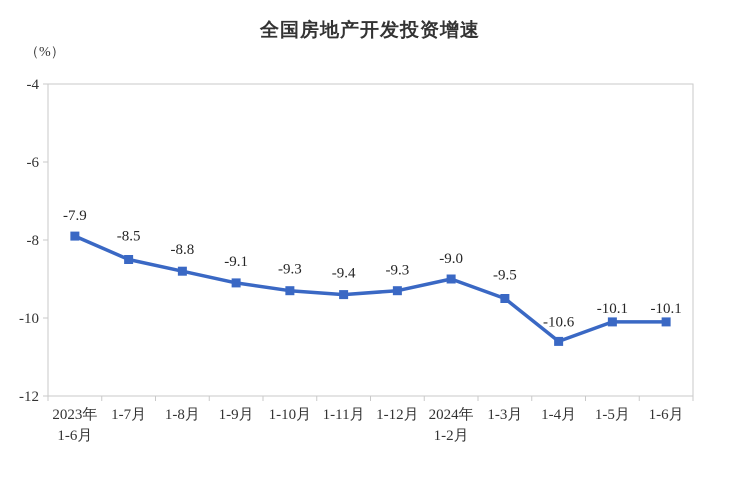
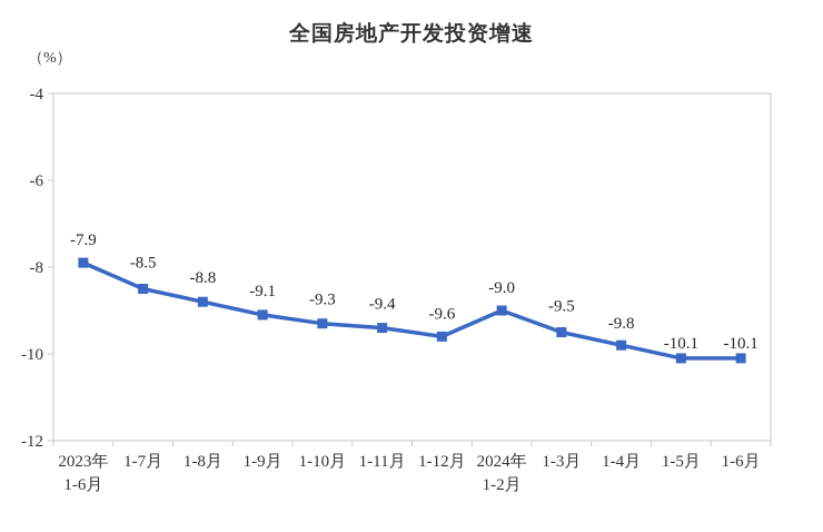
1-12月: -9.3 -> -9.6
1-4月: -10.6 -> -9.8
